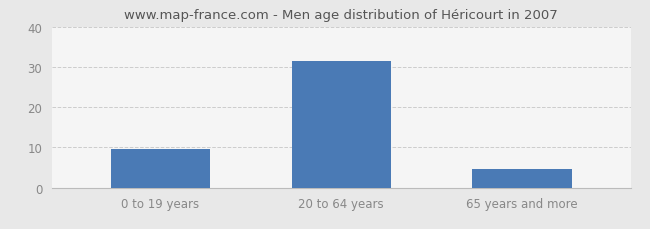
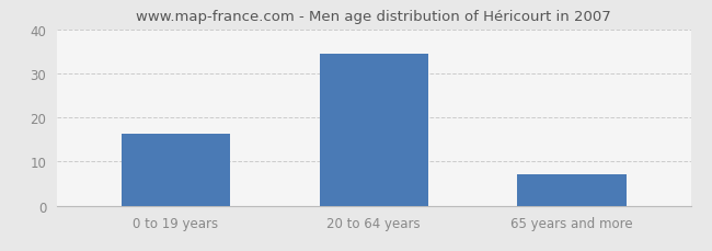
0 to 19 years: 9.5 -> 16.3
20 to 64 years: 31.5 -> 34.4
65 years and more: 4.5 -> 7.2
